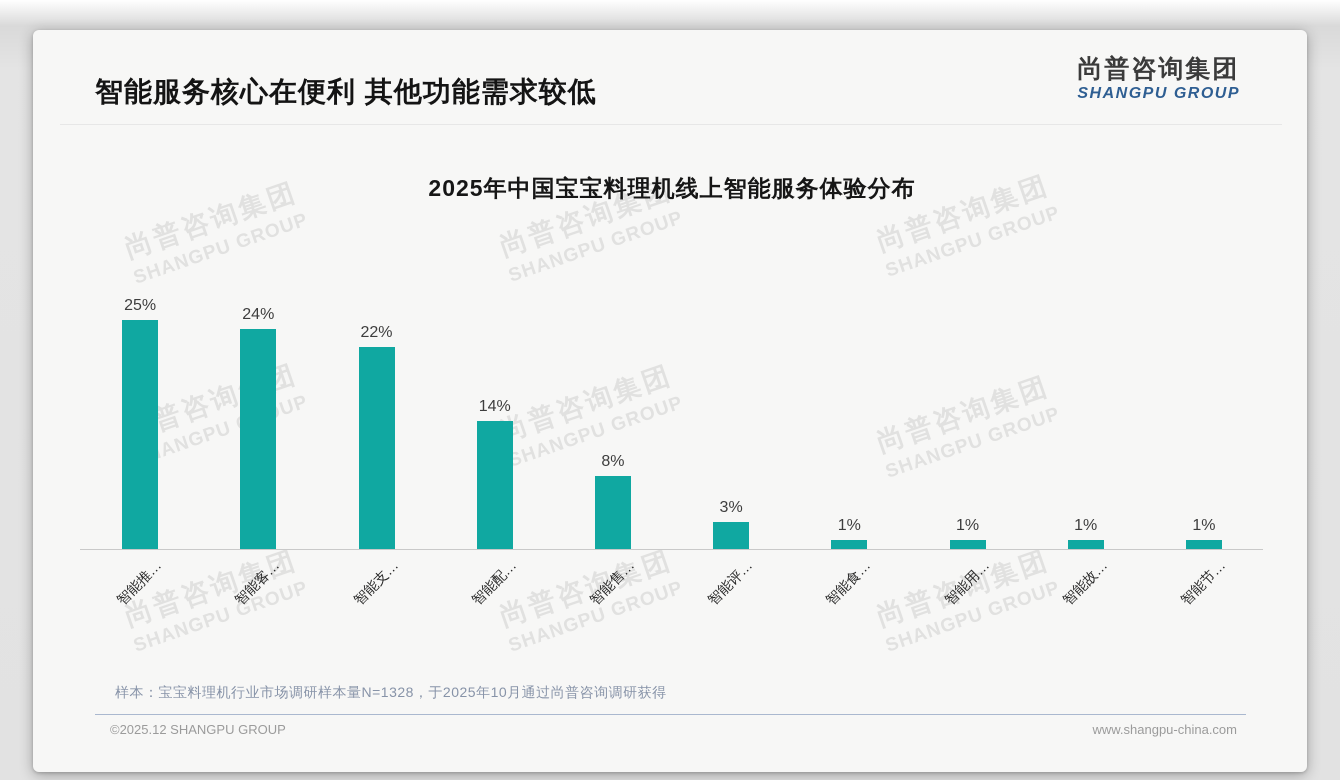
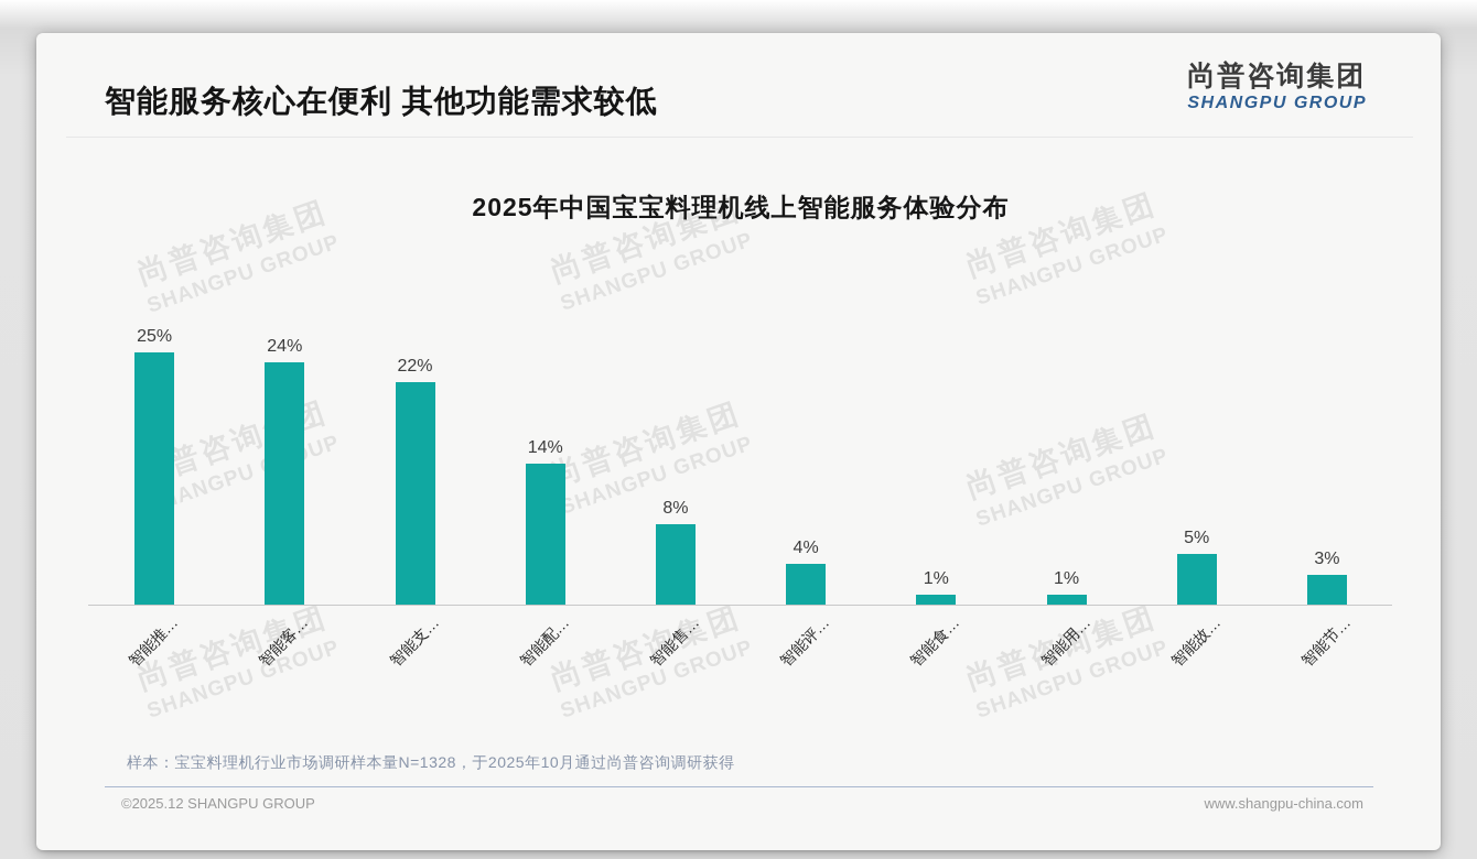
智能评…: 3% -> 4%
智能故…: 1% -> 5%
智能节…: 1% -> 3%
